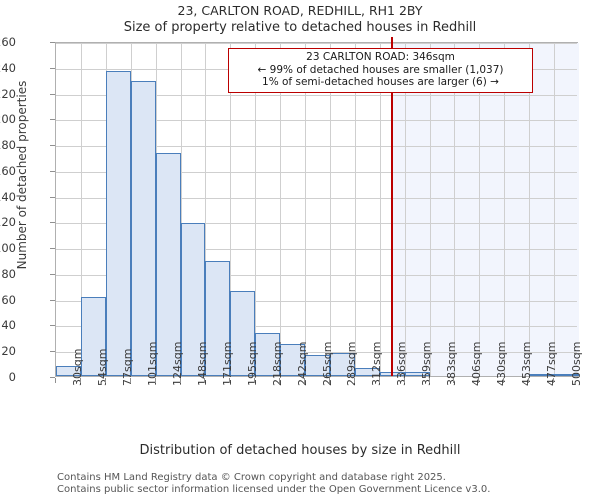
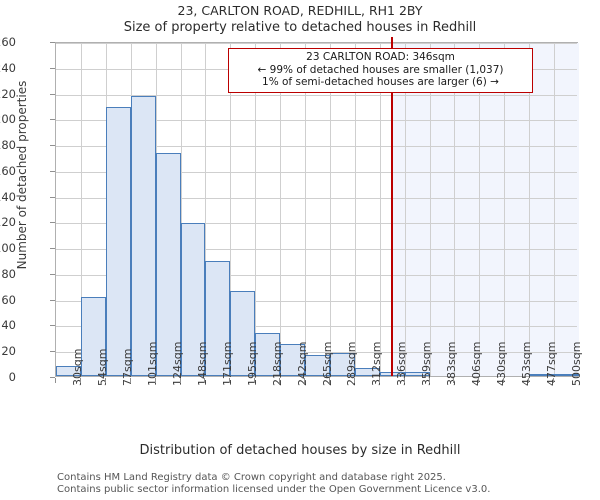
77sqm: 237 -> 209
101sqm: 229 -> 217
